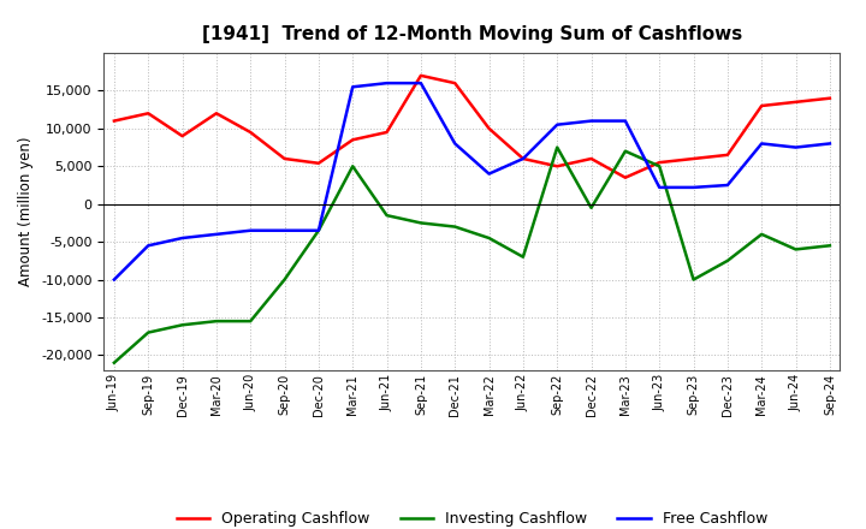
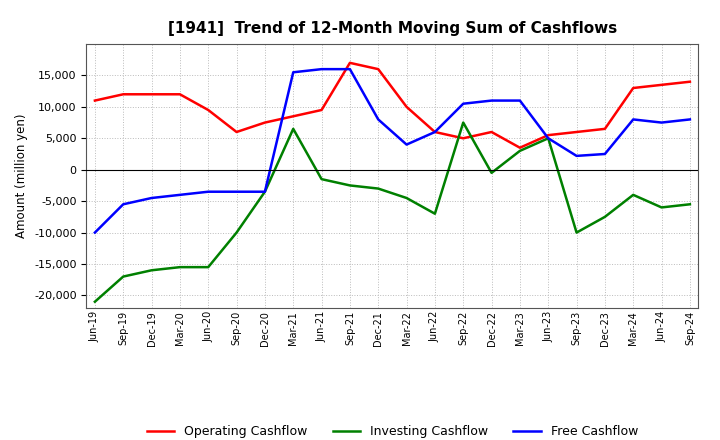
Operating Cashflow/Dec-19: 9,000 -> 12,000
Operating Cashflow/Dec-20: 5,400 -> 7,500
Investing Cashflow/Mar-21: 5,000 -> 6,500
Investing Cashflow/Mar-23: 7,000 -> 3,000
Free Cashflow/Jun-23: 2,200 -> 5,000
